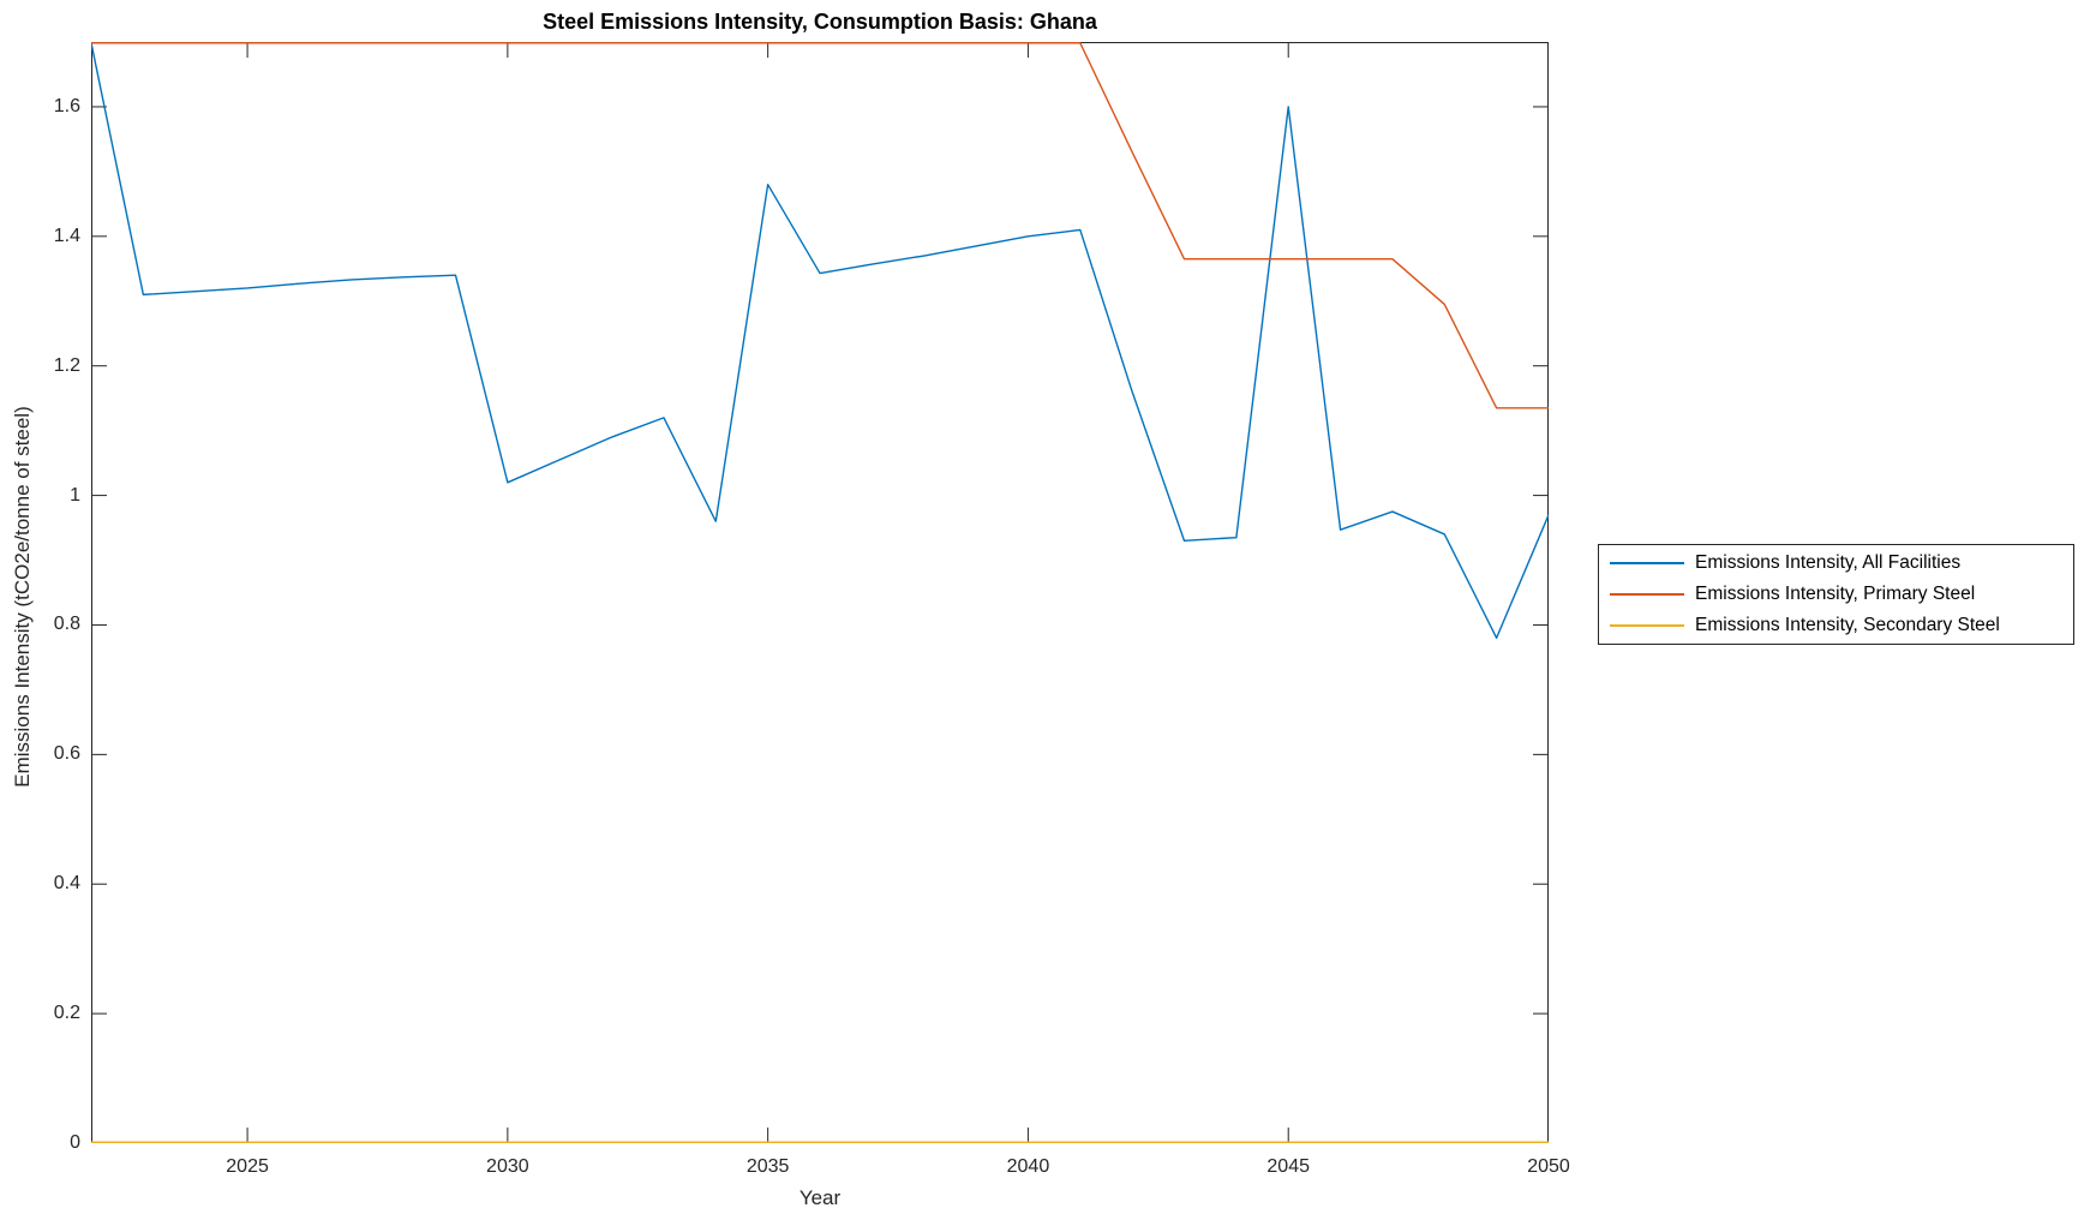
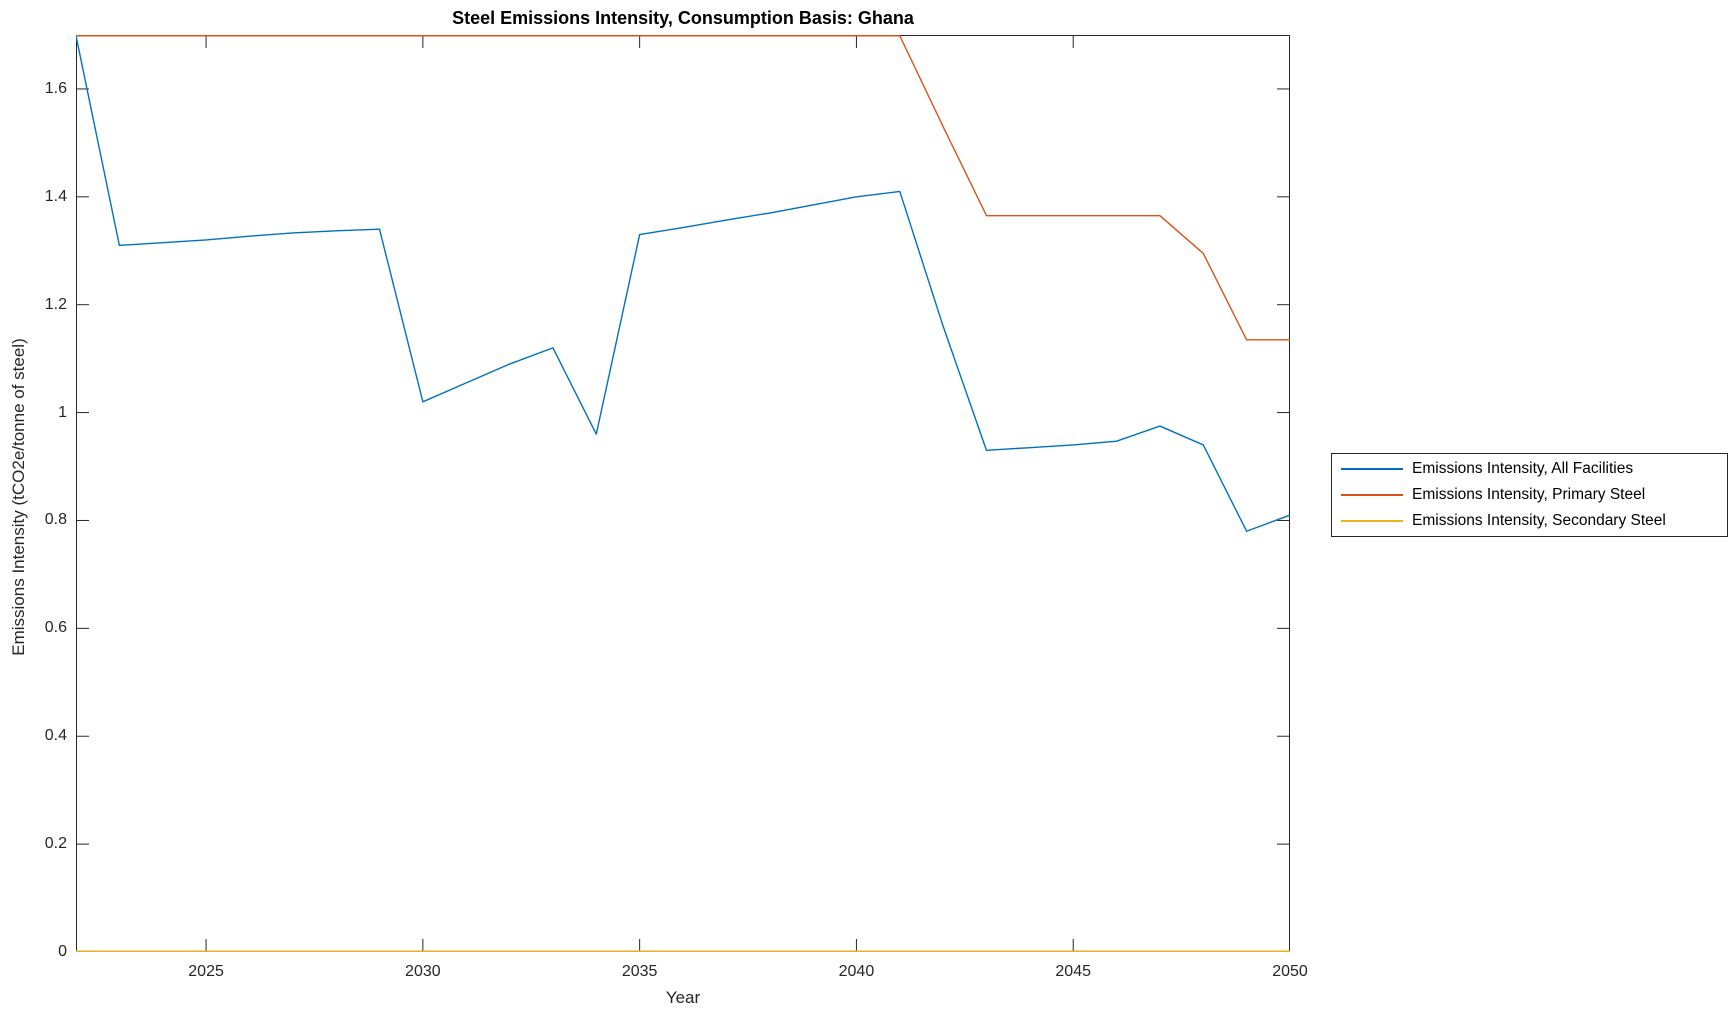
Emissions Intensity, All Facilities/2035: 1.48 -> 1.33
Emissions Intensity, All Facilities/2045: 1.60 -> 0.94
Emissions Intensity, All Facilities/2050: 0.97 -> 0.81
